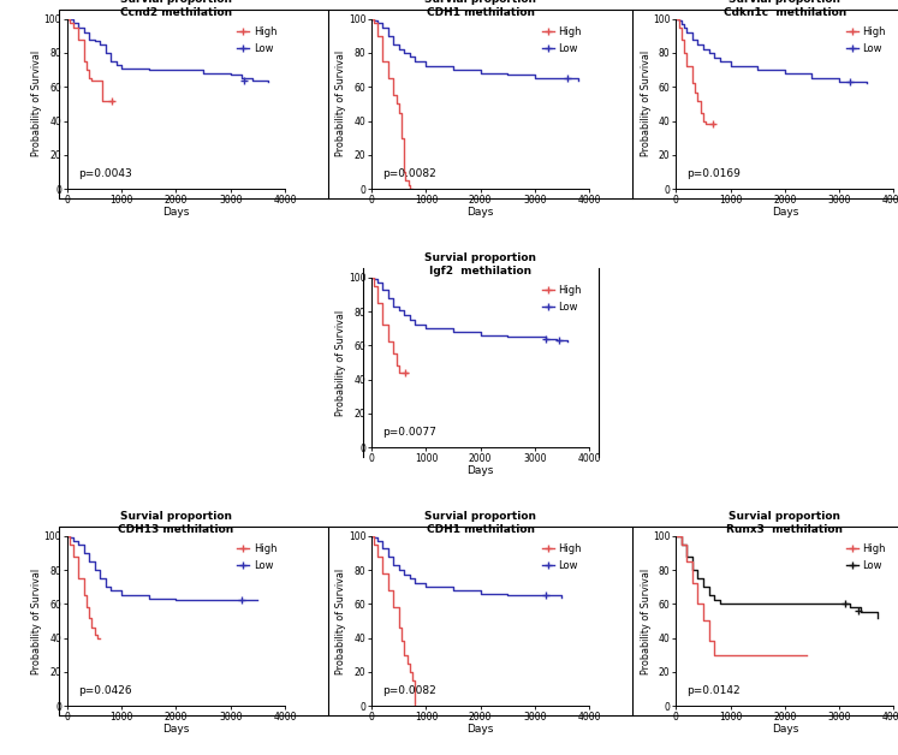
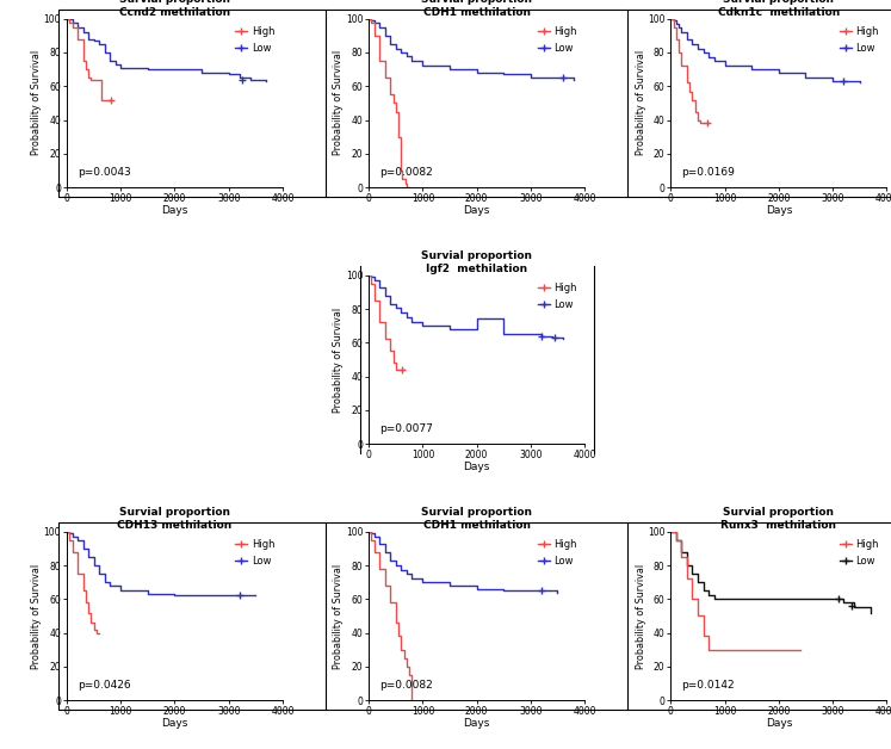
Survial proportion Igf2 methilation/Low/2000: 66 -> 74
